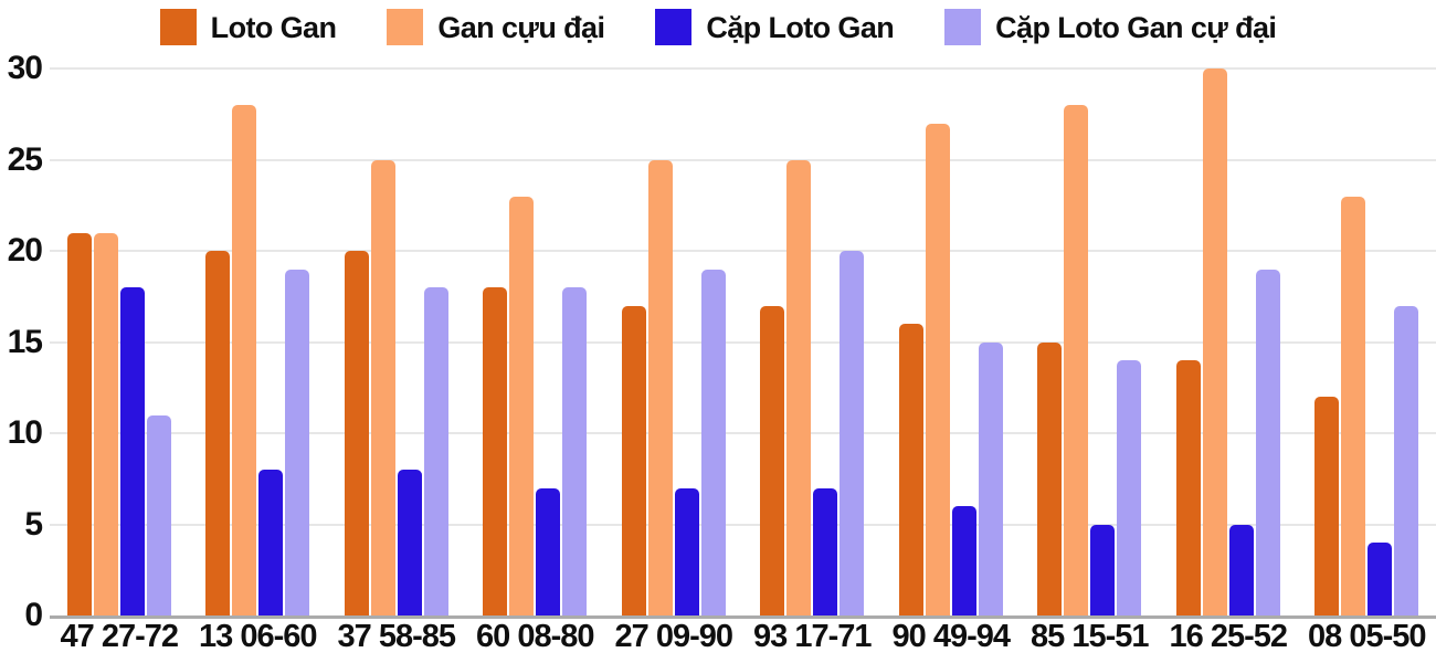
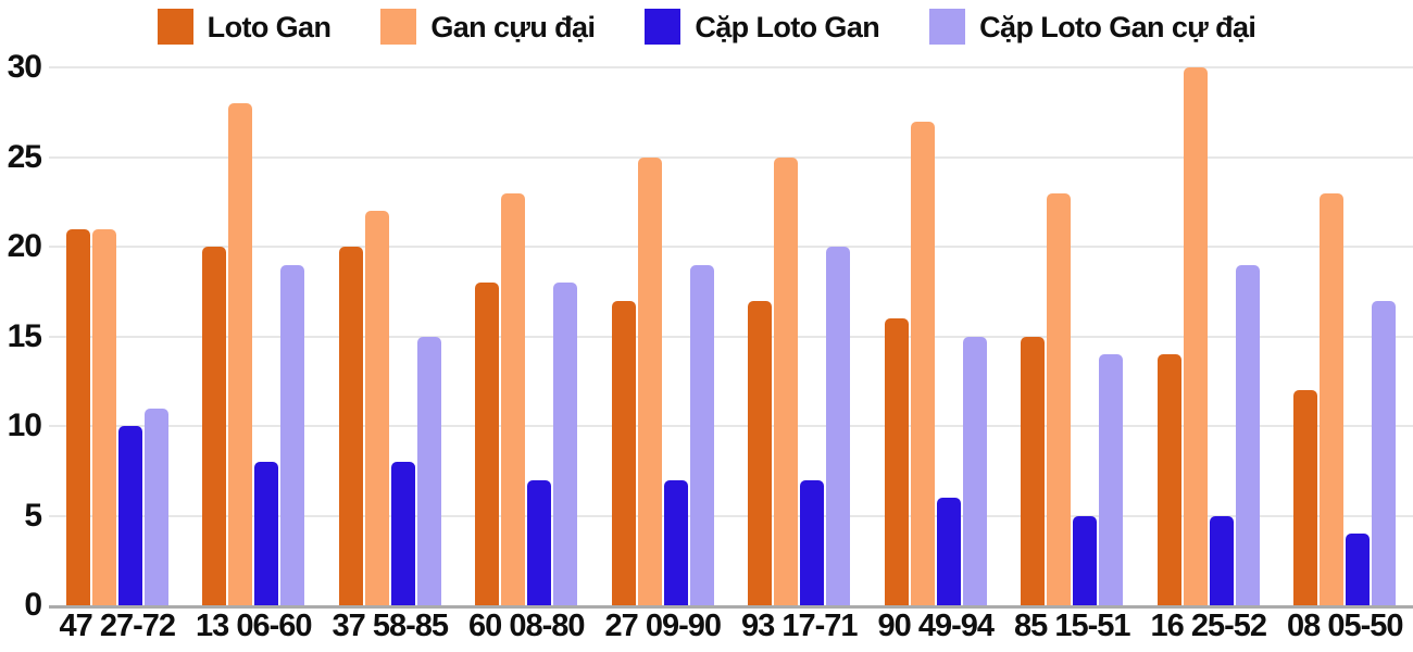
Cặp Loto Gan/47 27-72: 18 -> 10
Gan cựu đại/37 58-85: 25 -> 22
Cặp Loto Gan cự đại/37 58-85: 18 -> 15
Gan cựu đại/85 15-51: 28 -> 23
